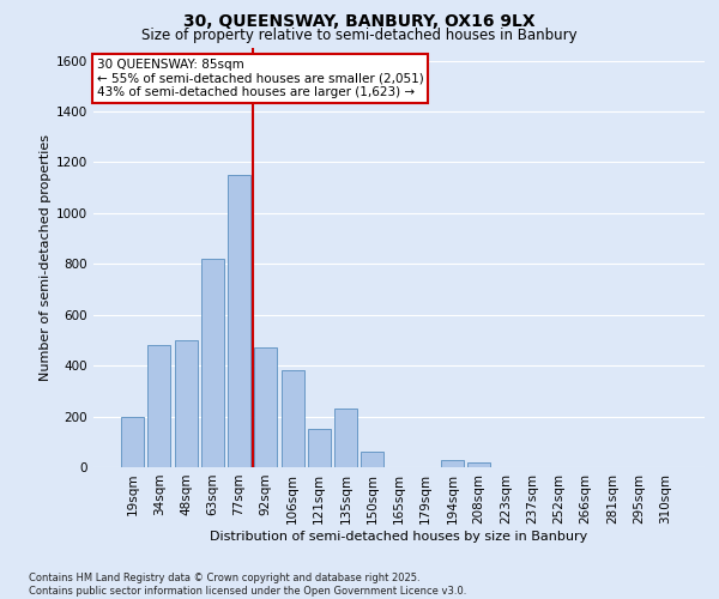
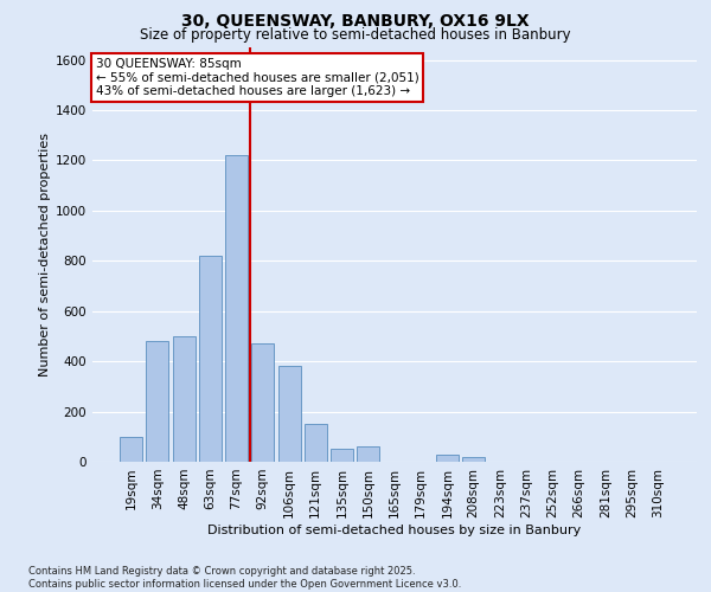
19sqm: 200 -> 100
77sqm: 1150 -> 1220
135sqm: 230 -> 50
